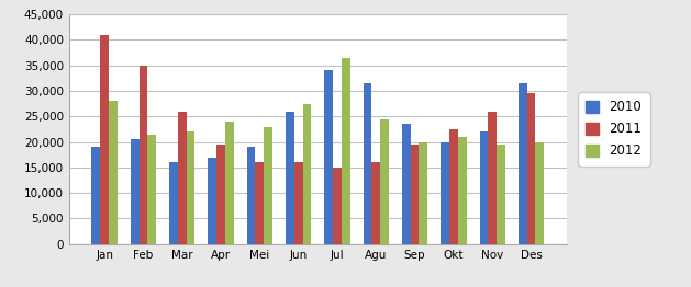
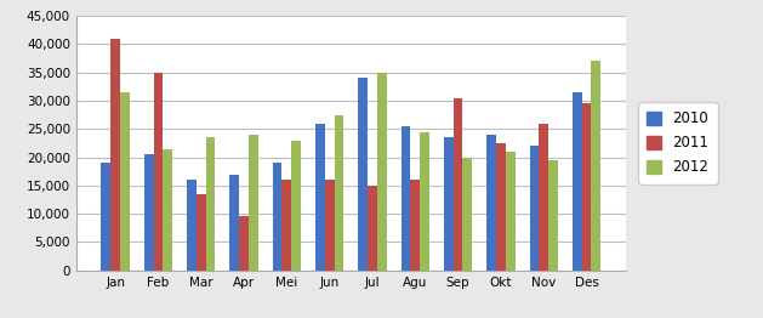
2012/Jan: 28,000 -> 31,500
2011/Mar: 26,000 -> 13,500
2012/Mar: 22,000 -> 23,500
2011/Apr: 19,500 -> 9,500
2012/Jul: 36,500 -> 35,000
2010/Agu: 31,500 -> 25,500
2011/Sep: 19,500 -> 30,500
2010/Okt: 20,000 -> 24,000
2012/Des: 20,000 -> 37,000
